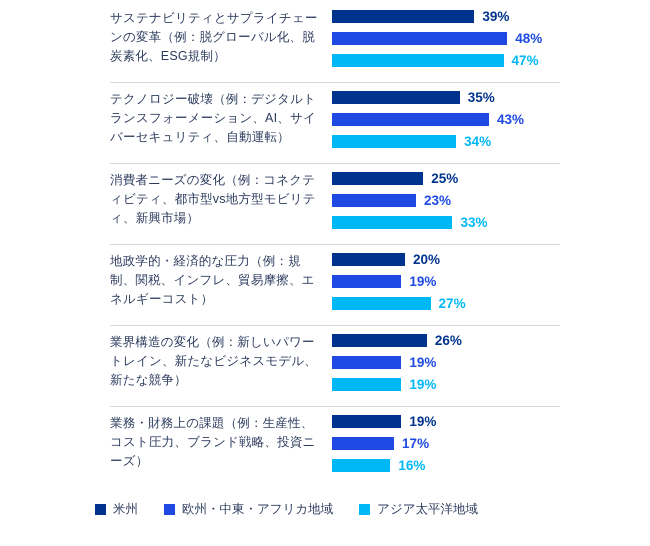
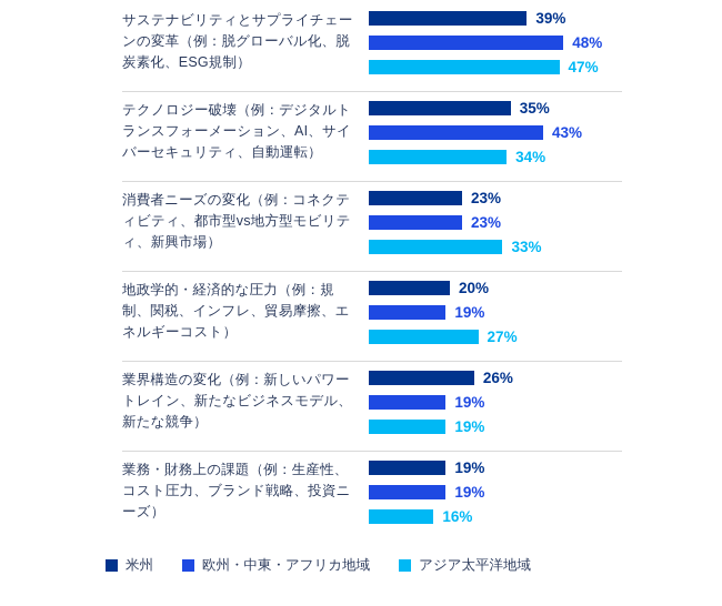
米州/消費者ニーズの変化（例：コネクティビティ、都市型vs地方型モビリティ、新興市場）: 25% -> 23%
欧州・中東・アフリカ地域/業務・財務上の課題（例：生産性、コスト圧力、ブランド戦略、投資ニーズ）: 17% -> 19%
